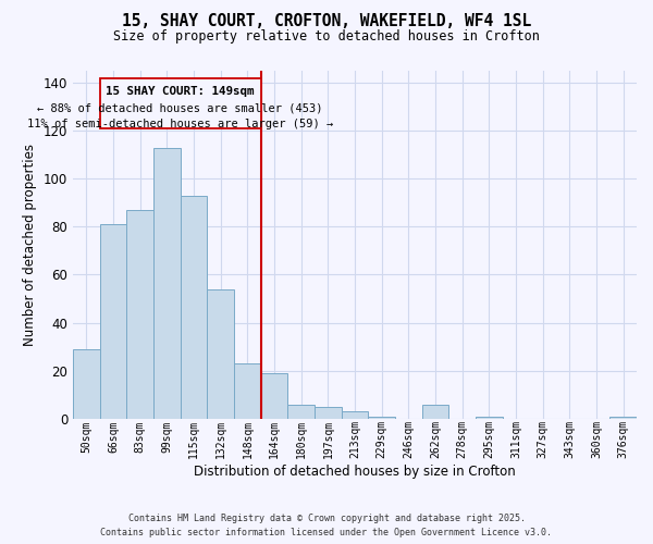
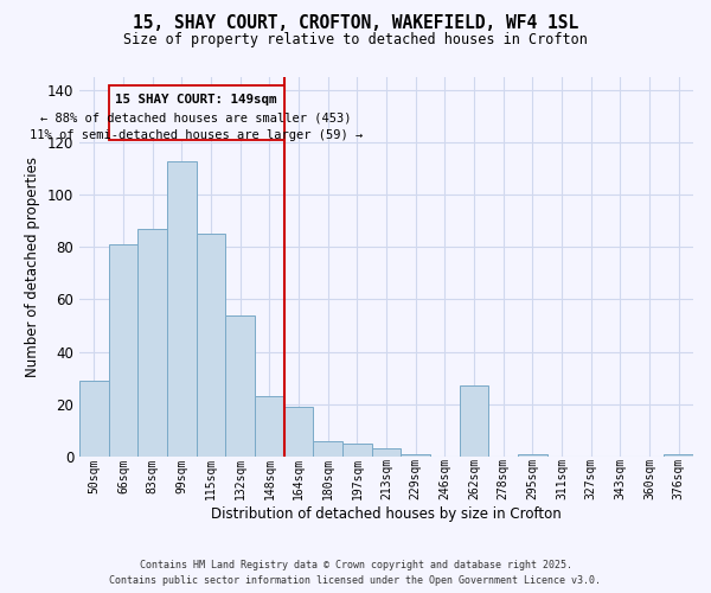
115sqm: 93 -> 85
262sqm: 6 -> 27
